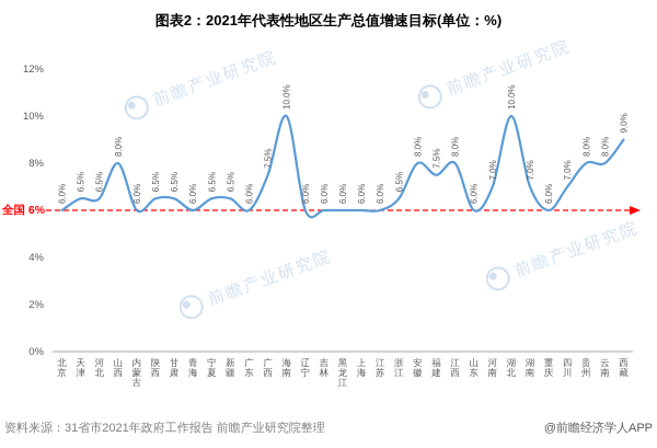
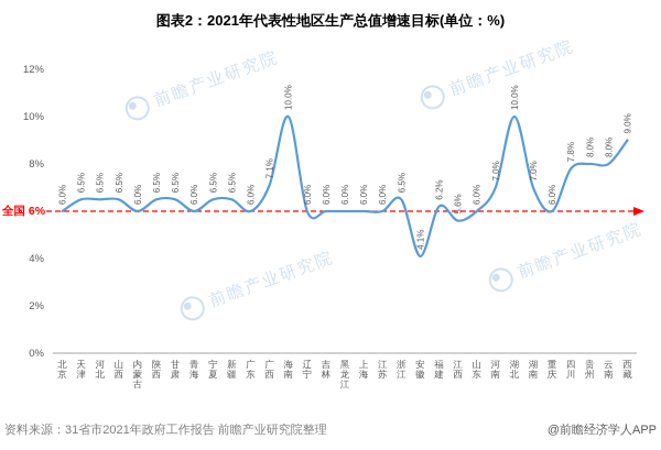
山西: 8.0% -> 6.5%
广西: 7.5% -> 7.1%
安徽: 8.0% -> 4.1%
福建: 7.5% -> 6.2%
江西: 8.0% -> 5.6%
四川: 7.0% -> 7.8%
